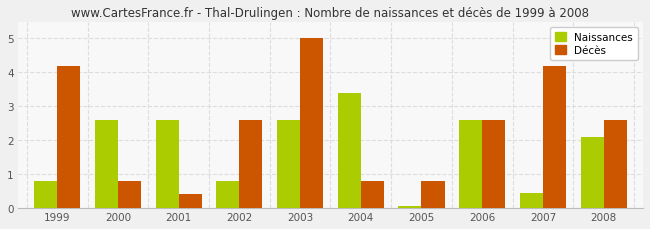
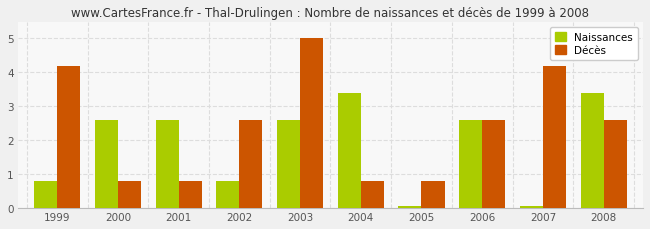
Décès/2001: 0.4 -> 0.8
Naissances/2007: 0.45 -> 0.05
Naissances/2008: 2.10 -> 3.40
